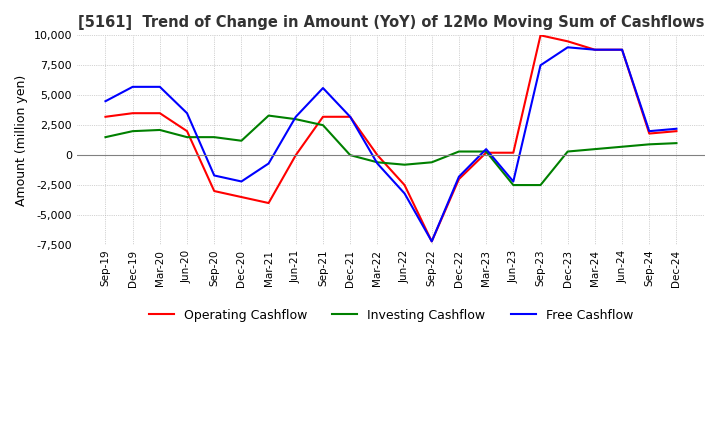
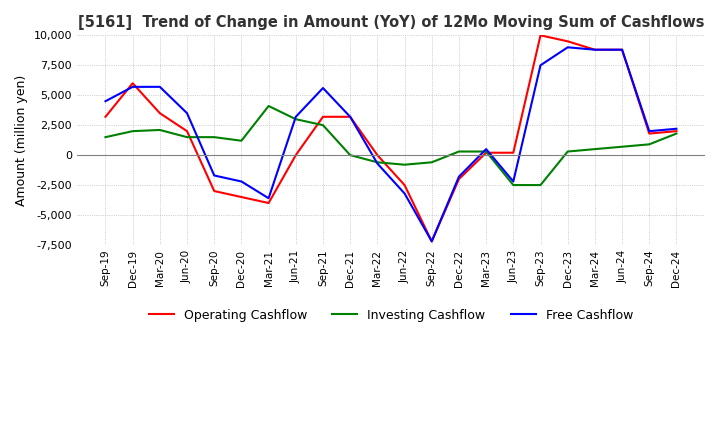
Operating Cashflow/Dec-19: 3,500 -> 6,000
Investing Cashflow/Mar-21: 3,300 -> 4,100
Free Cashflow/Mar-21: -700 -> -3,600
Investing Cashflow/Dec-24: 1,000 -> 1,800
